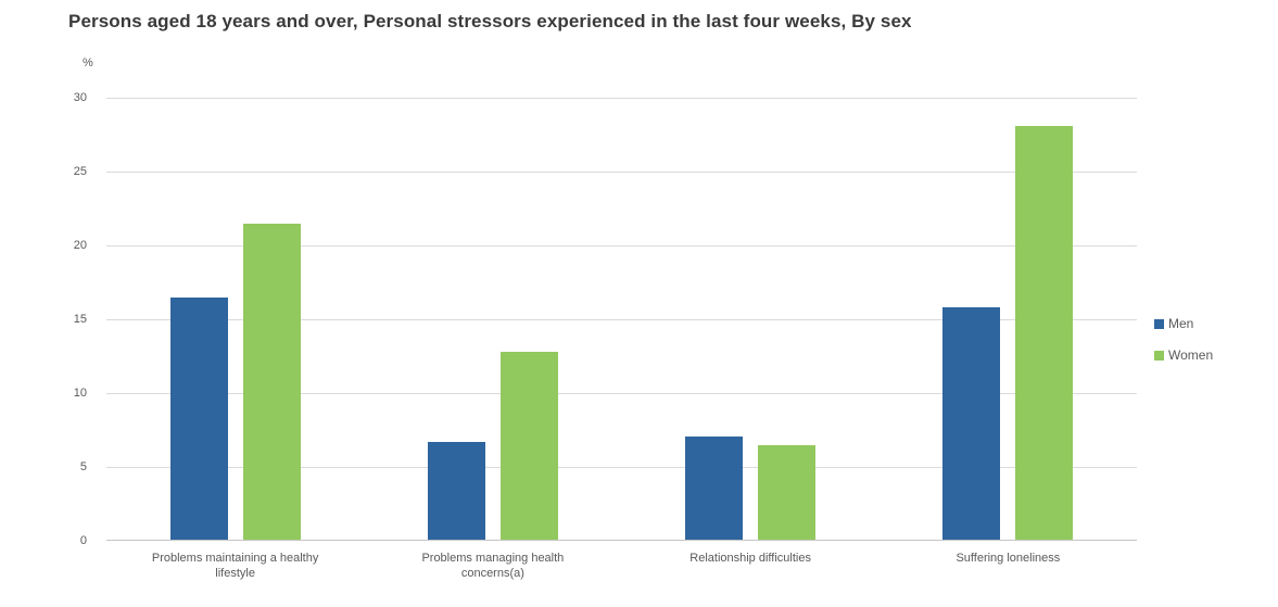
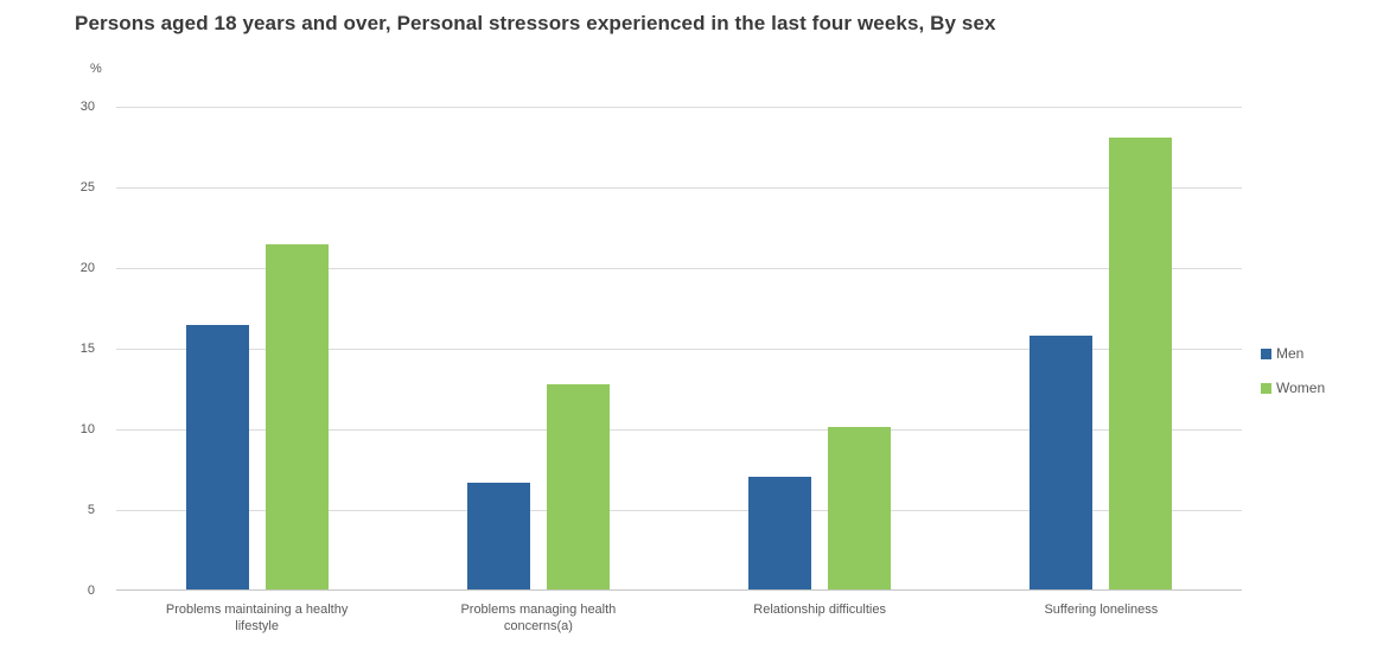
Women/Relationship difficulties: 6.4 -> 10.1
